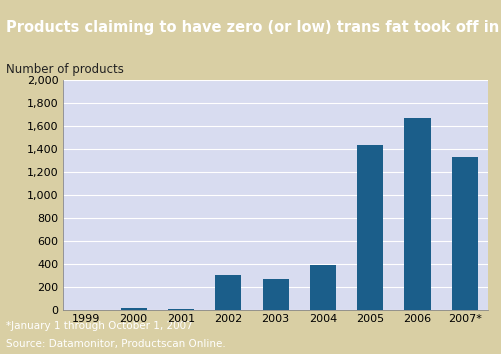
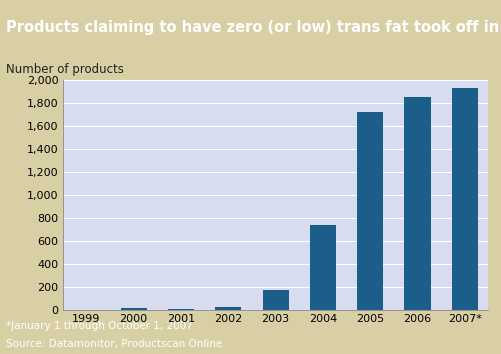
2002: 300 -> 30
2003: 270 -> 180
2004: 390 -> 730
2005: 1,430 -> 1,720
2006: 1,670 -> 1,850
2007*: 1,330 -> 1,930
